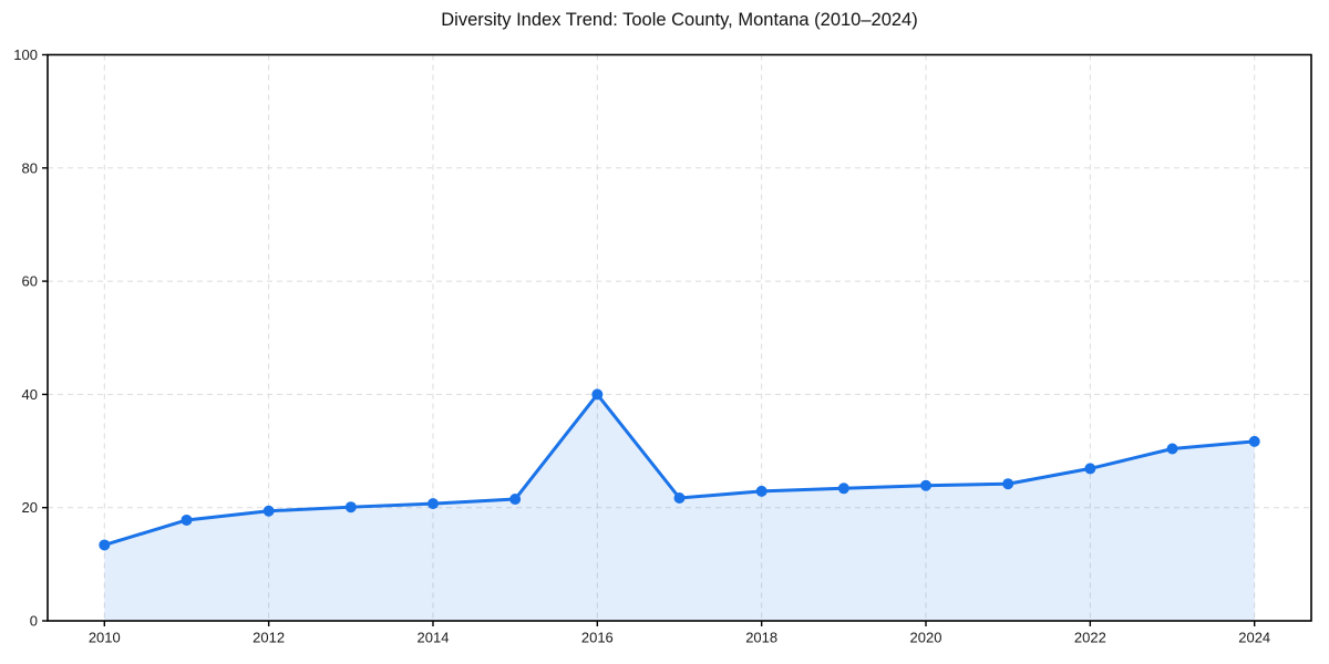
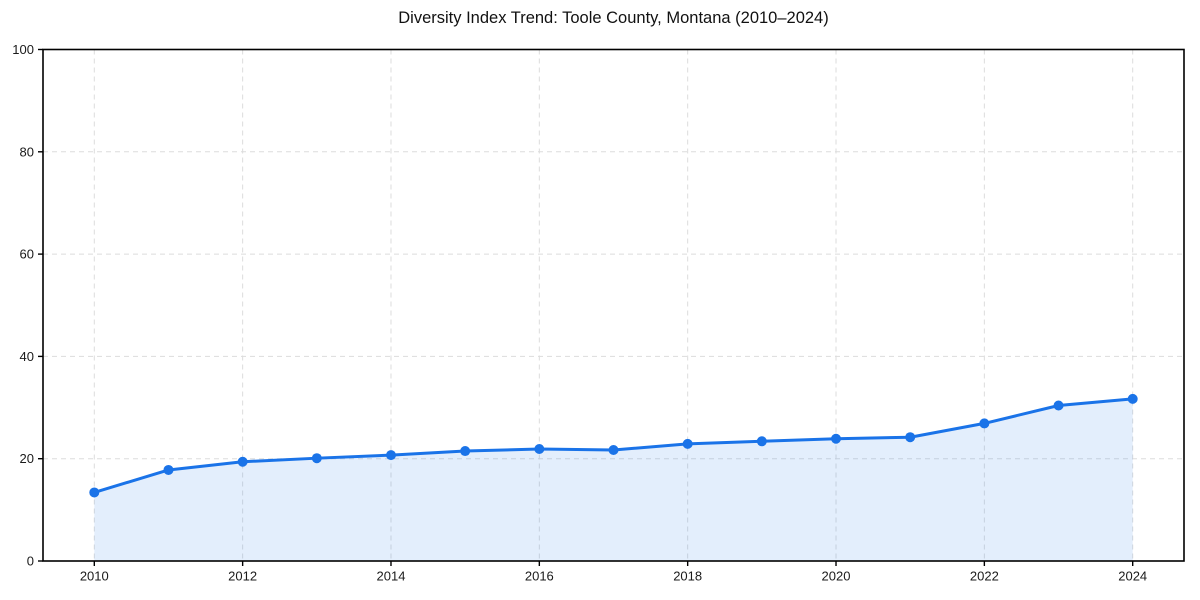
2016: 40 -> 22
